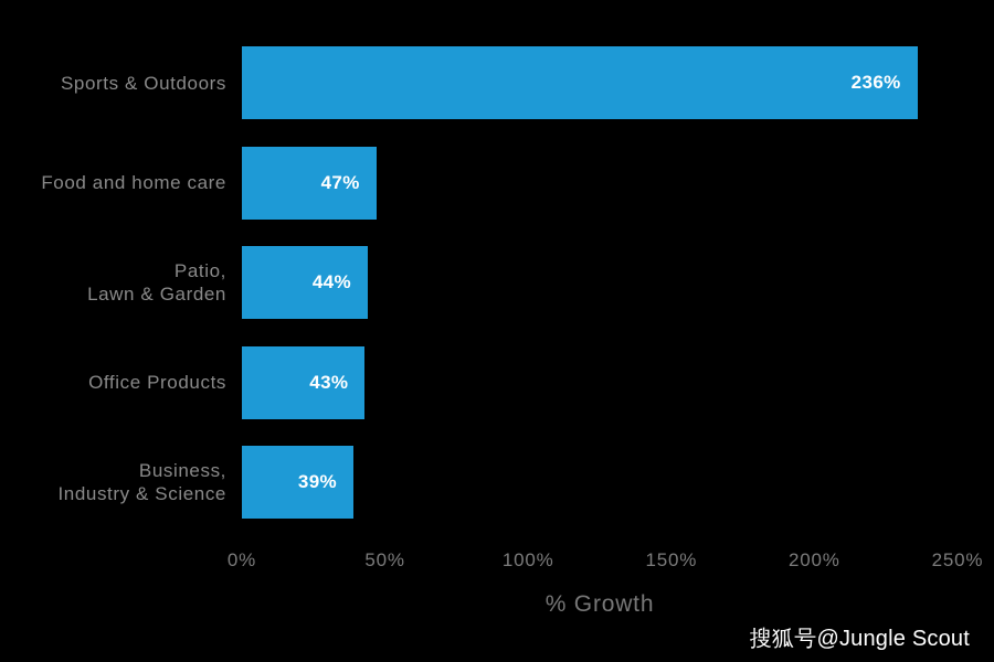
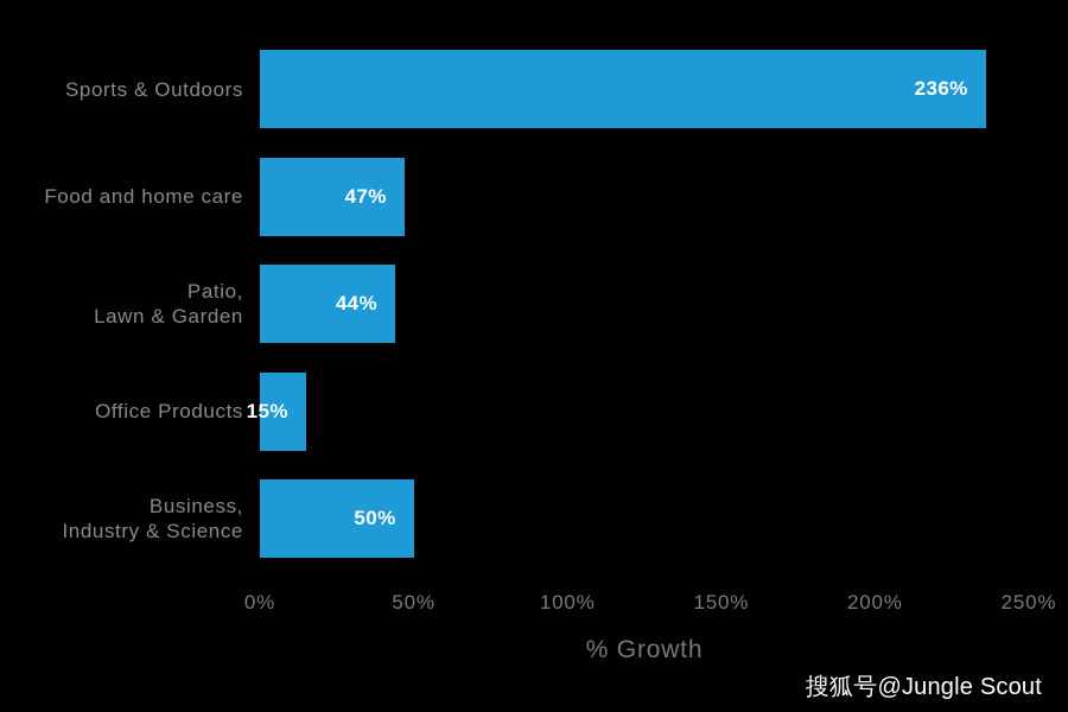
Office Products: 43% -> 15%
Business, Industry & Science: 39% -> 50%
